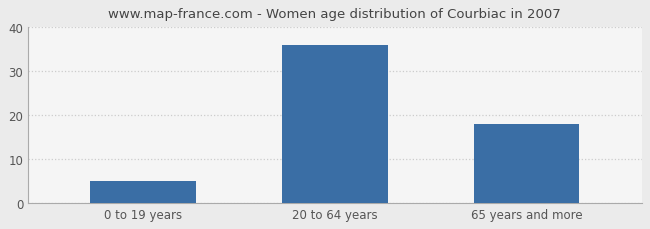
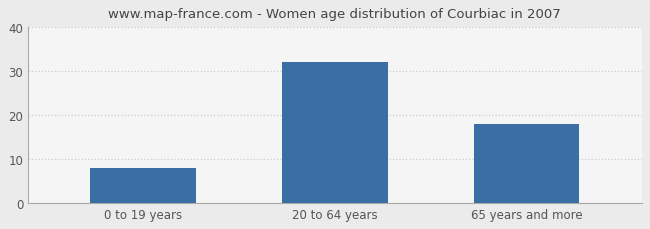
0 to 19 years: 5 -> 8
20 to 64 years: 36 -> 32
